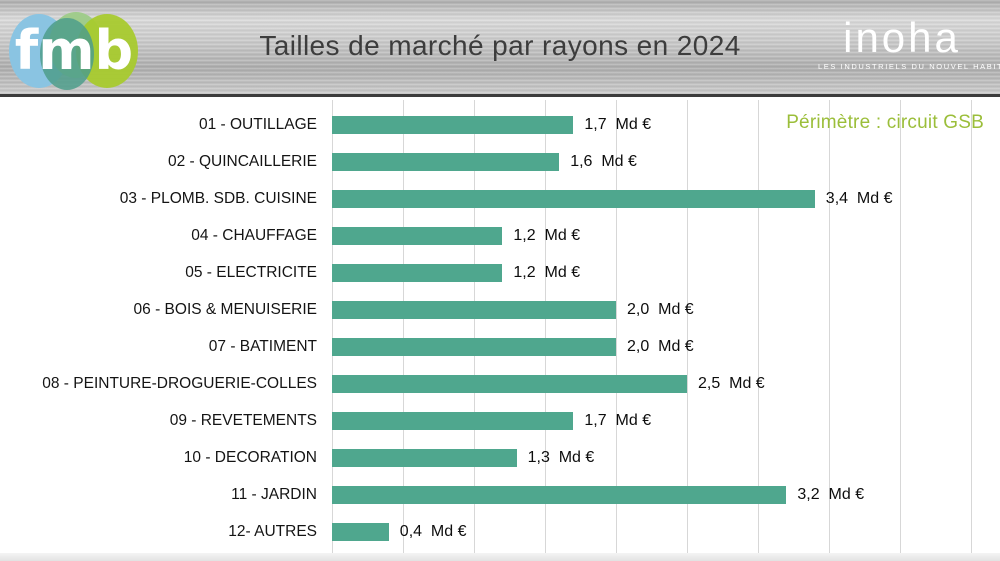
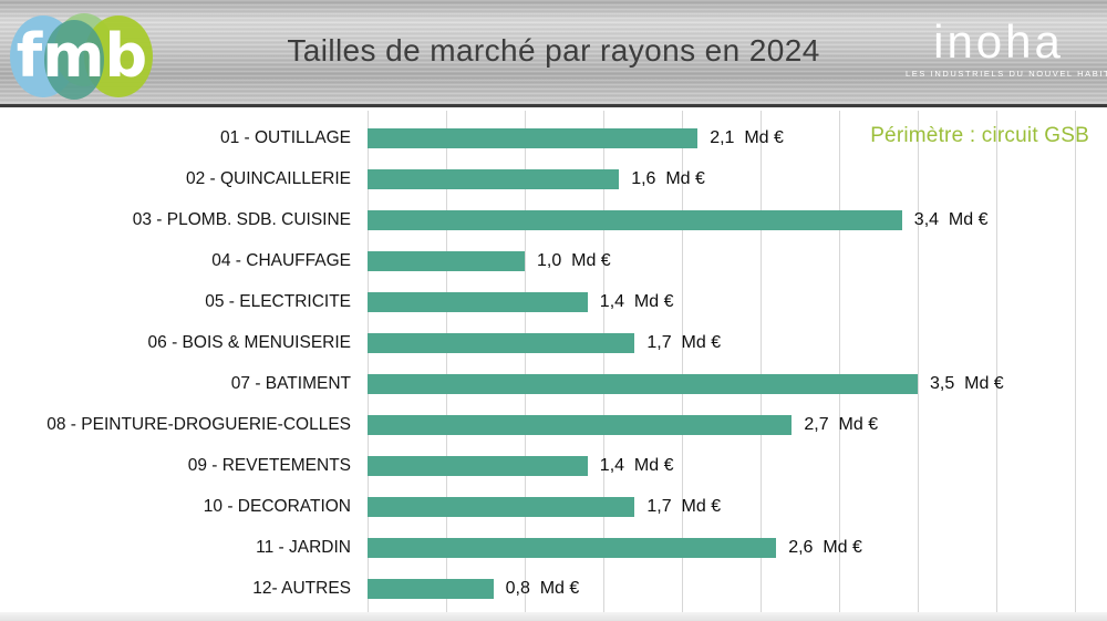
01 - OUTILLAGE: 1,7 -> 2,1
04 - CHAUFFAGE: 1,2 -> 1,0
05 - ELECTRICITE: 1,2 -> 1,4
06 - BOIS & MENUISERIE: 2,0 -> 1,7
07 - BATIMENT: 2,0 -> 3,5
08 - PEINTURE-DROGUERIE-COLLES: 2,5 -> 2,7
09 - REVETEMENTS: 1,7 -> 1,4
10 - DECORATION: 1,3 -> 1,7
11 - JARDIN: 3,2 -> 2,6
12- AUTRES: 0,4 -> 0,8
